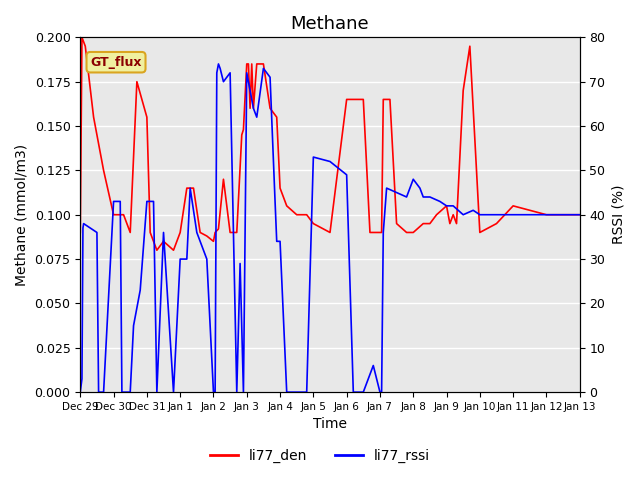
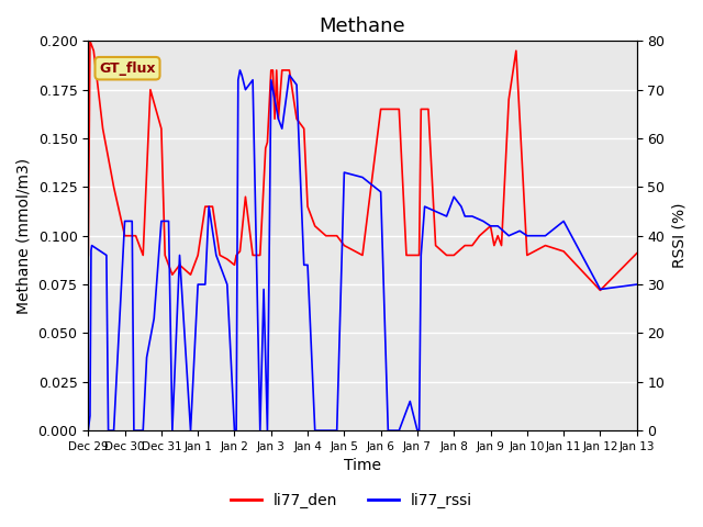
li77_den/Jan 11: 0.105 -> 0.092
li77_rssi/Jan 11: 40 -> 43
li77_den/Jan 12: 0.100 -> 0.072
li77_rssi/Jan 12: 40 -> 29
li77_den/Jan 13: 0.100 -> 0.091
li77_rssi/Jan 13: 40 -> 30
